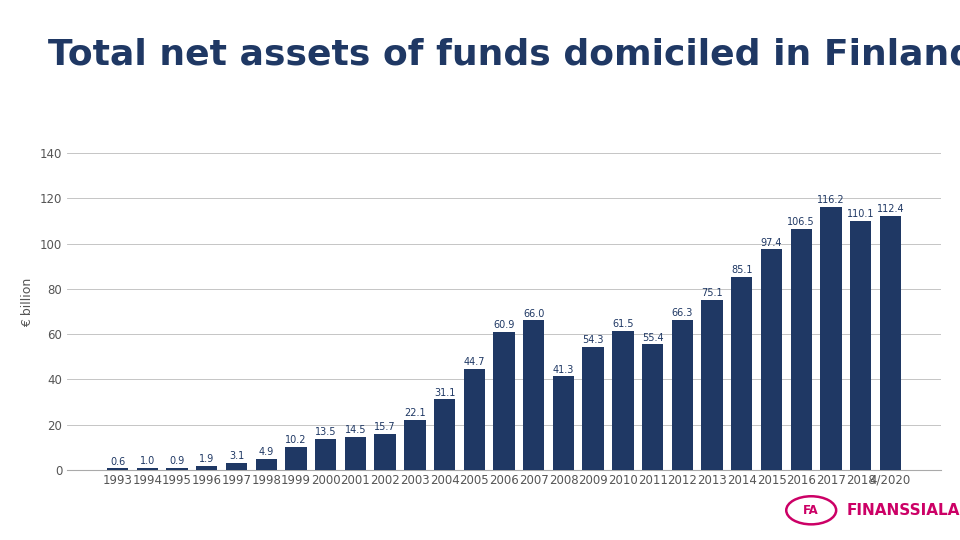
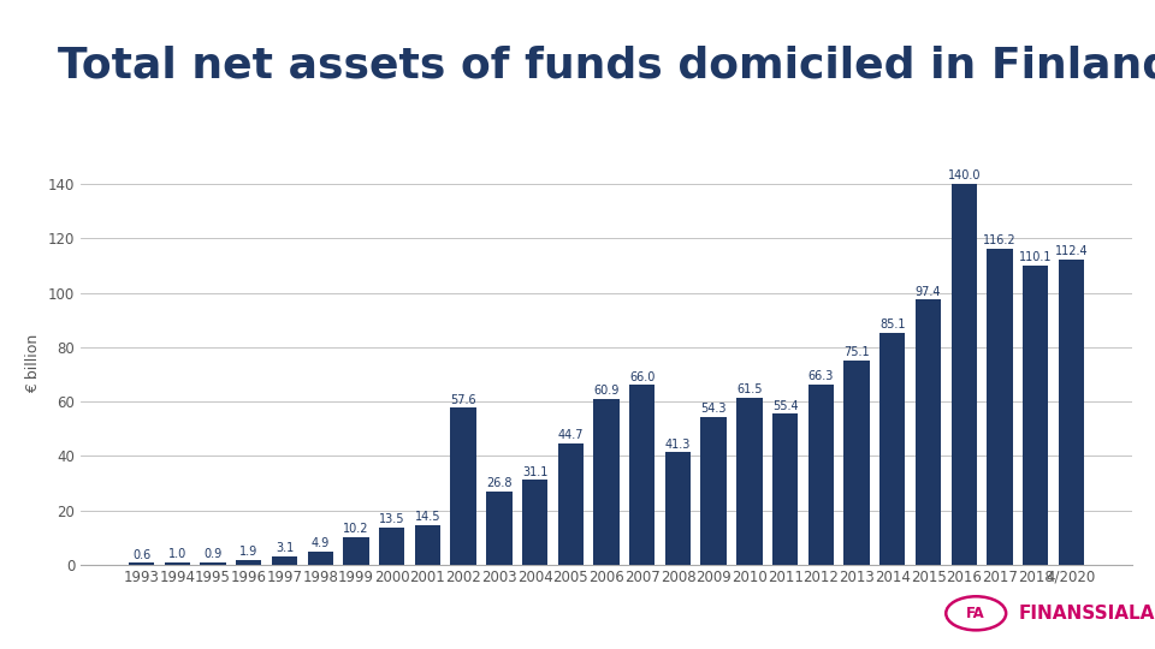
2002: 15.7 -> 57.6
2003: 22.1 -> 26.8
2016: 106.5 -> 140.0
